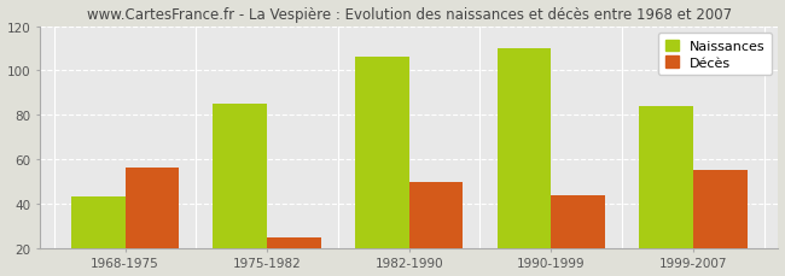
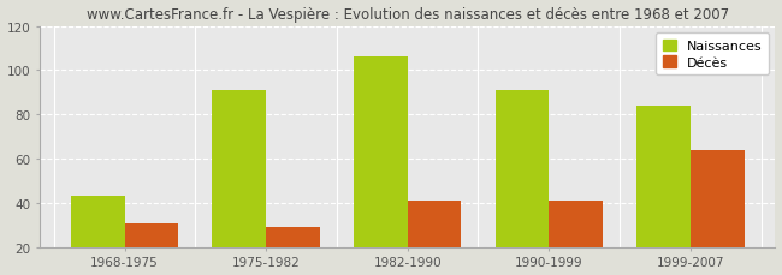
Décès/1968-1975: 56 -> 31
Naissances/1975-1982: 85 -> 91
Décès/1975-1982: 25 -> 29
Décès/1982-1990: 50 -> 41
Naissances/1990-1999: 110 -> 91
Décès/1990-1999: 44 -> 41
Décès/1999-2007: 55 -> 64
